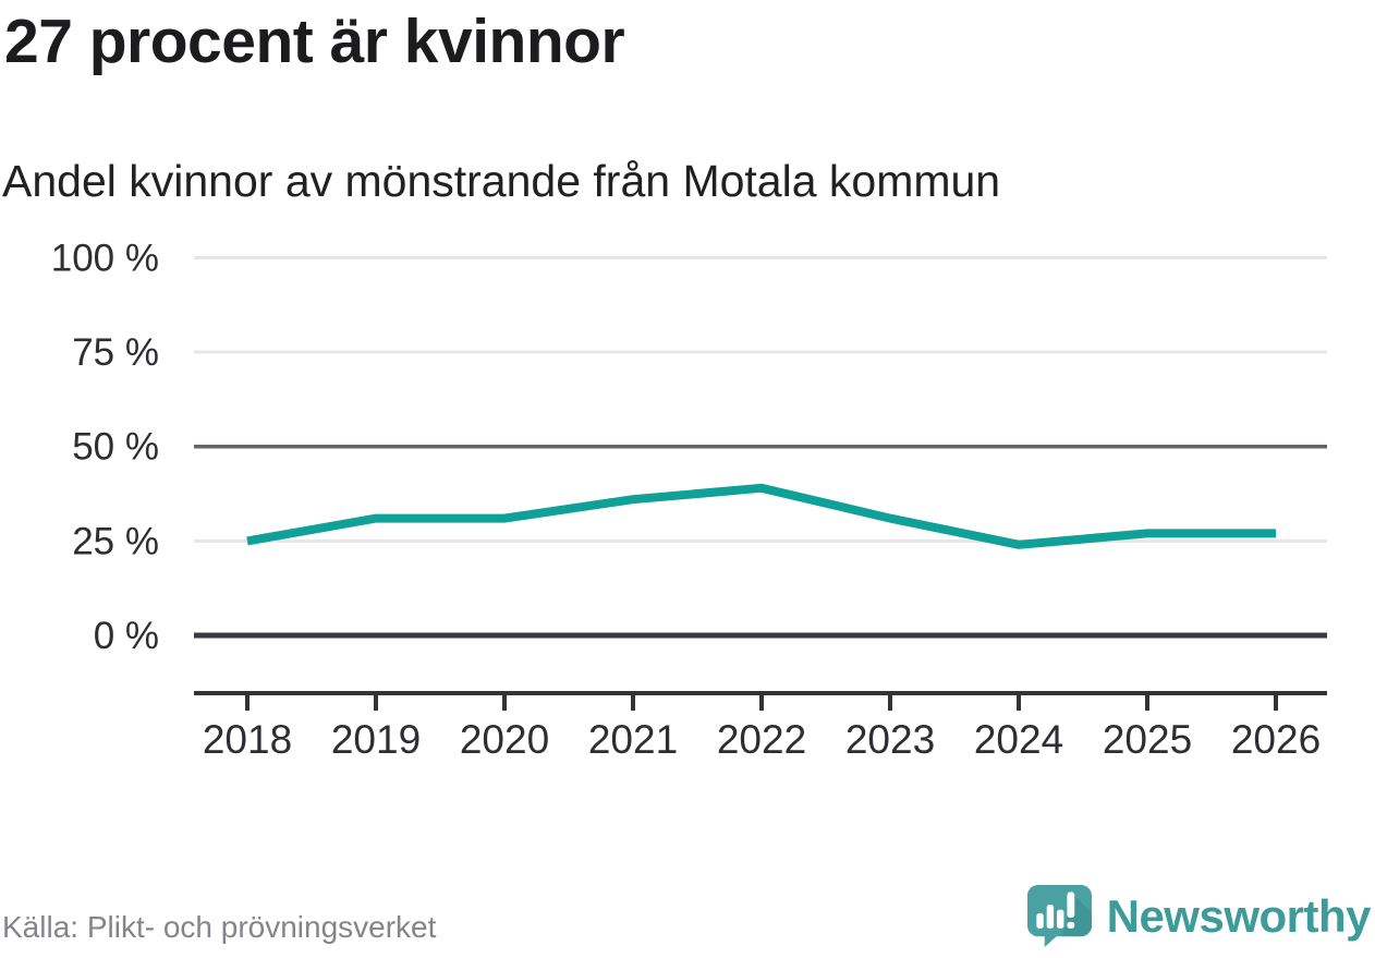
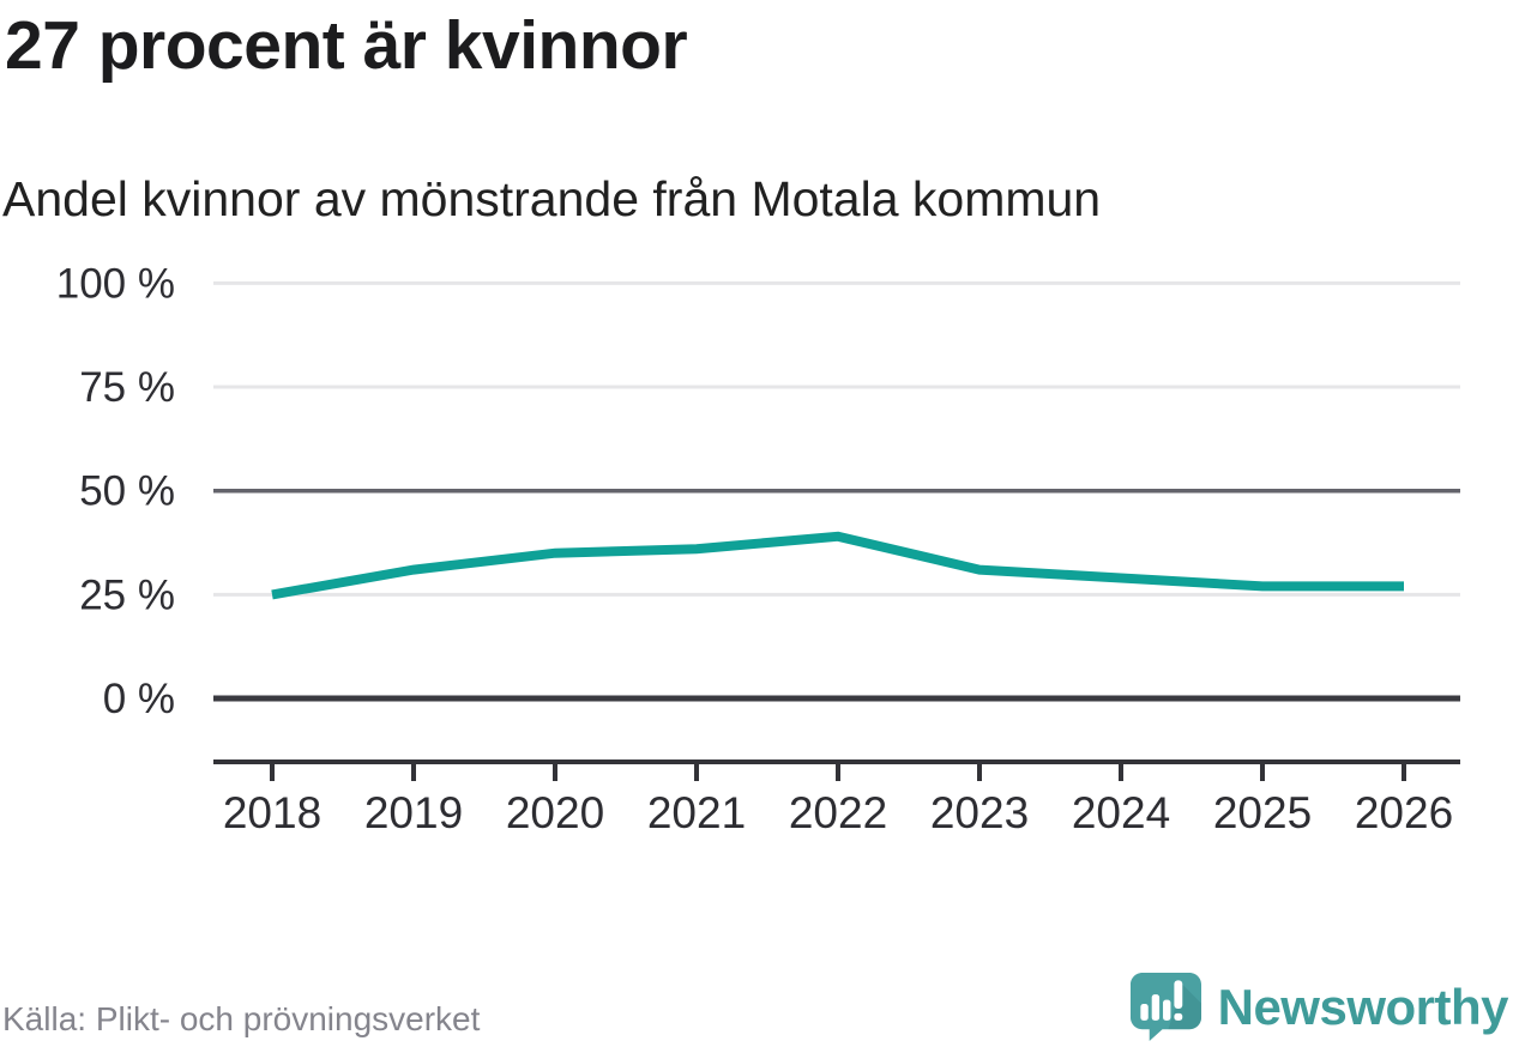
2020: 31% -> 35%
2024: 24% -> 29%
